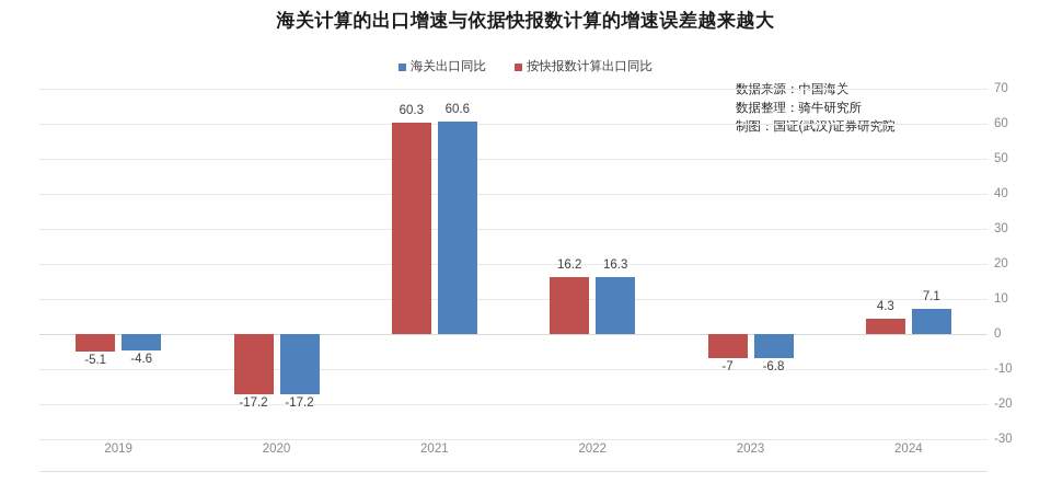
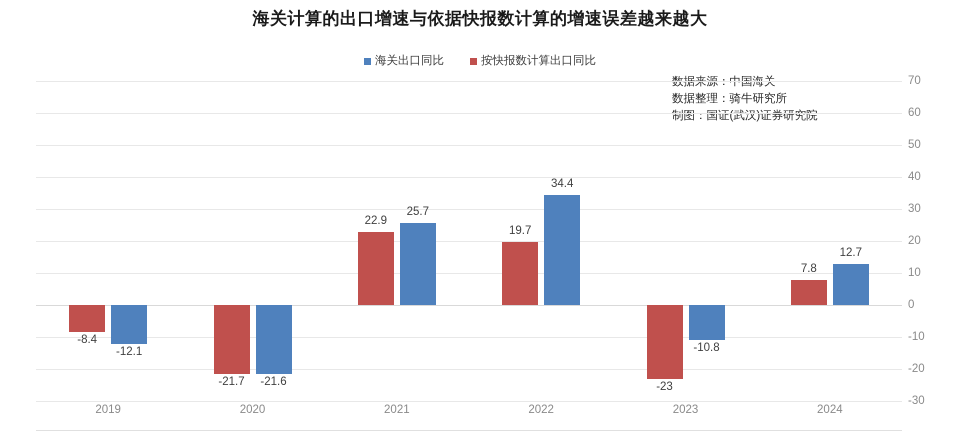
按快报数计算出口同比/2019: -5.1 -> -8.4
海关出口同比/2019: -4.6 -> -12.1
按快报数计算出口同比/2020: -17.2 -> -21.7
海关出口同比/2020: -17.2 -> -21.6
按快报数计算出口同比/2021: 60.3 -> 22.9
海关出口同比/2021: 60.6 -> 25.7
按快报数计算出口同比/2022: 16.2 -> 19.7
海关出口同比/2022: 16.3 -> 34.4
按快报数计算出口同比/2023: -7 -> -23
海关出口同比/2023: -6.8 -> -10.8
按快报数计算出口同比/2024: 4.3 -> 7.8
海关出口同比/2024: 7.1 -> 12.7
